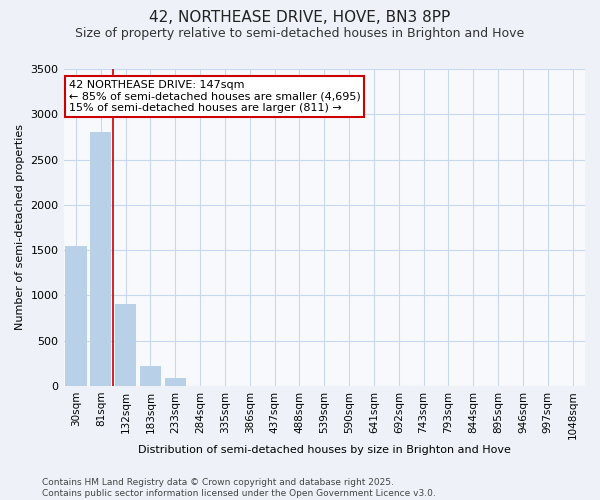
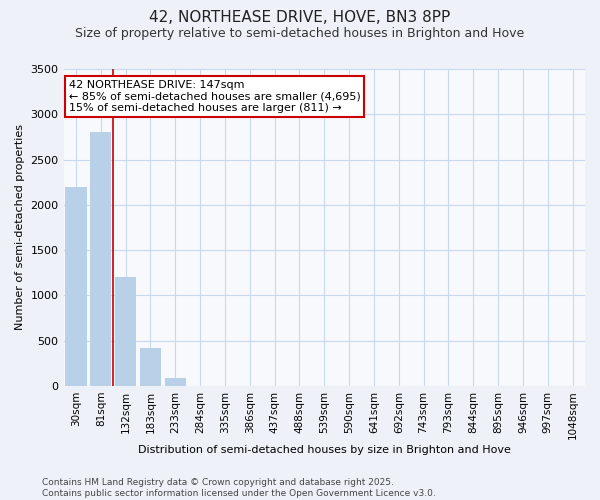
30sqm: 1550 -> 2200
132sqm: 900 -> 1200
183sqm: 220 -> 420
